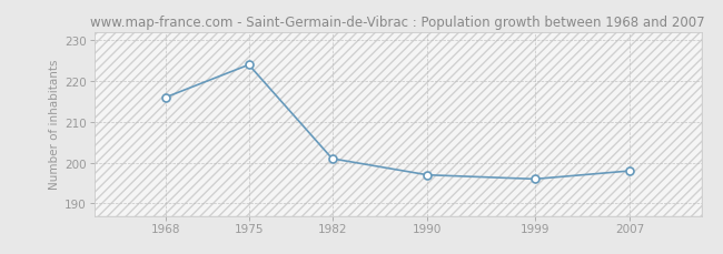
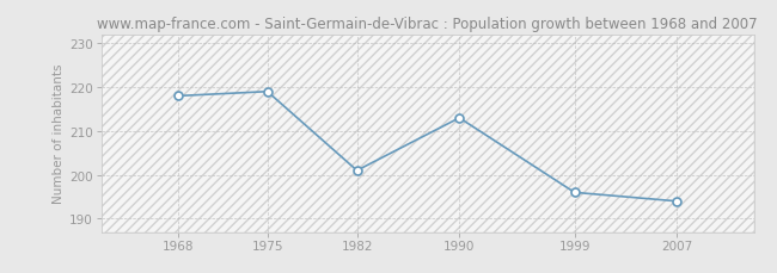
1968: 216 -> 218
1975: 224 -> 219
1990: 197 -> 213
2007: 198 -> 194
